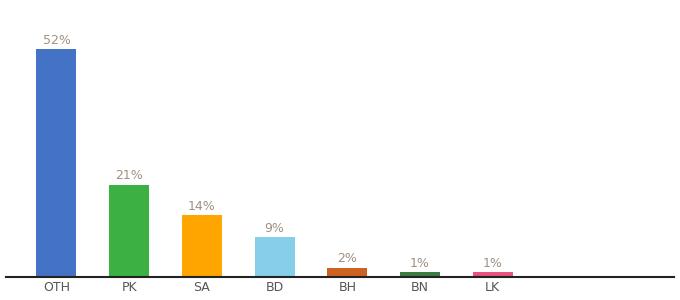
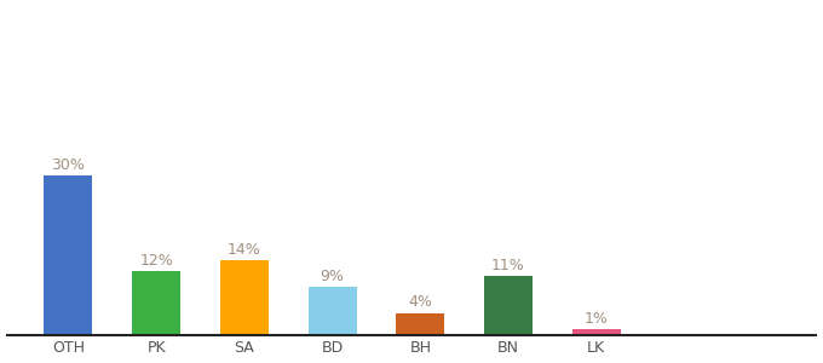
OTH: 52% -> 30%
PK: 21% -> 12%
BH: 2% -> 4%
BN: 1% -> 11%
